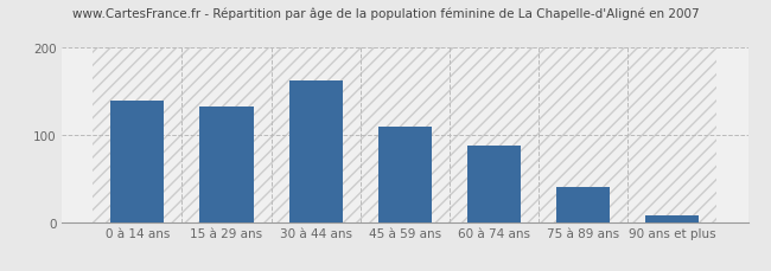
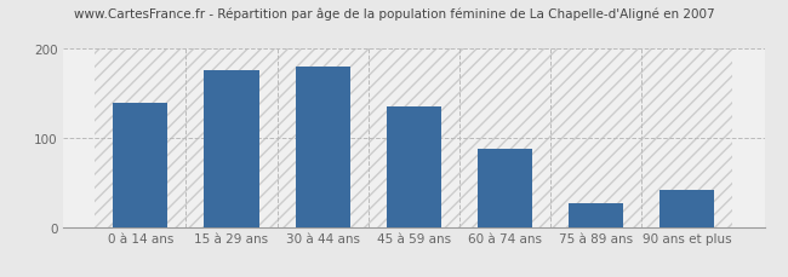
15 à 29 ans: 132 -> 176
30 à 44 ans: 162 -> 180
45 à 59 ans: 110 -> 136
75 à 89 ans: 40 -> 26
90 ans et plus: 8 -> 42
